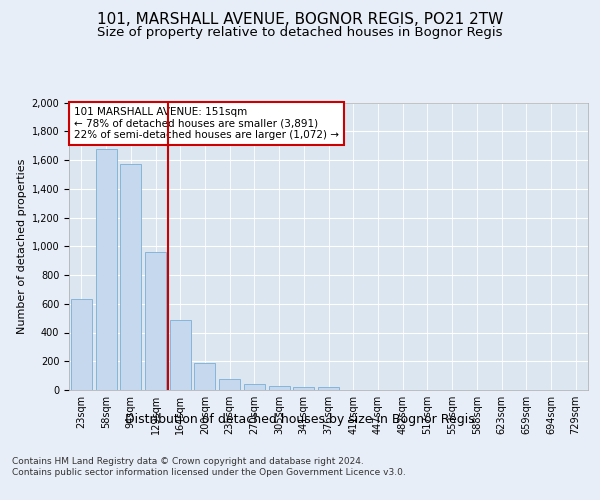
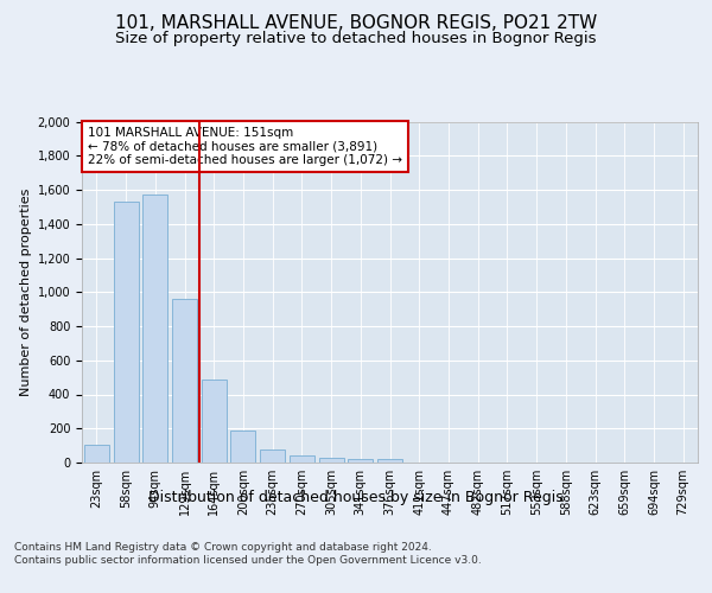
23sqm: 630 -> 100
58sqm: 1,680 -> 1,530
